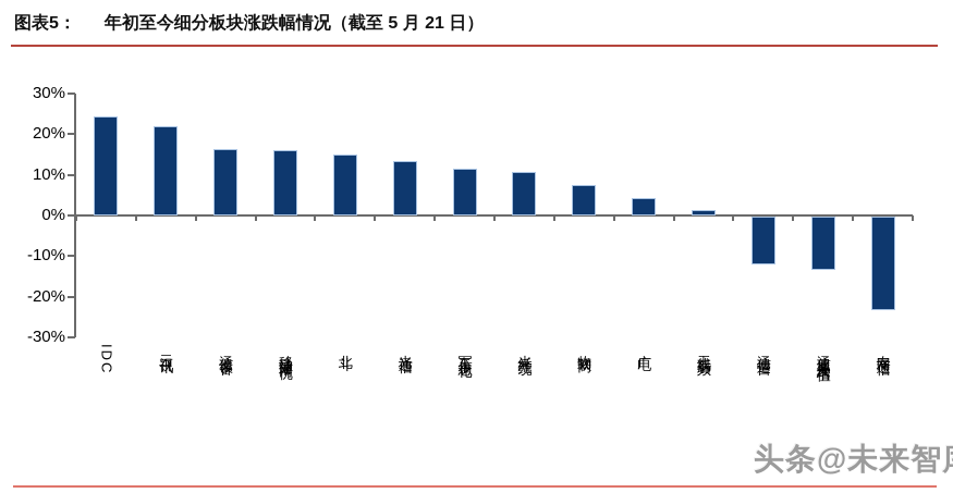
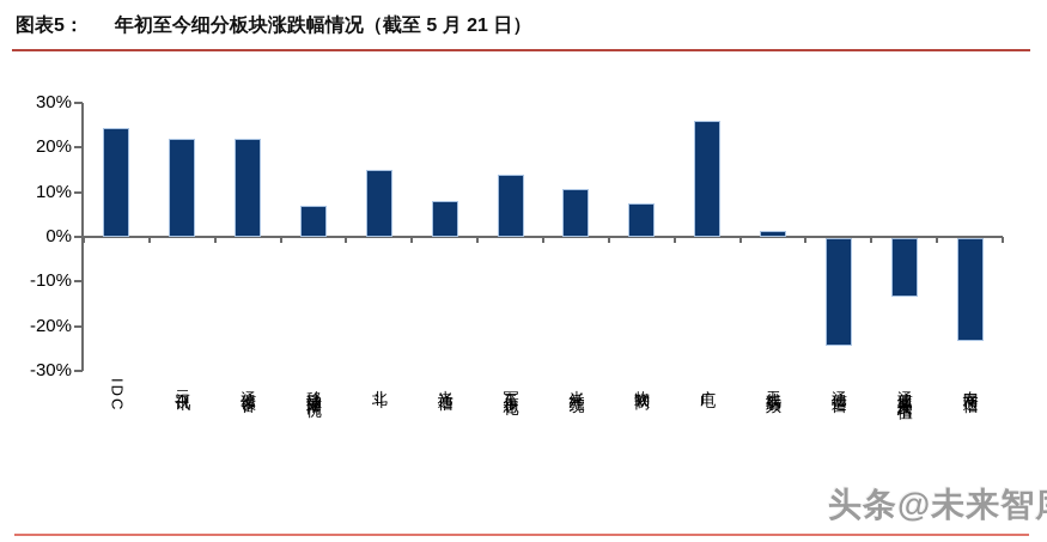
通信设备: 16% -> 22%
移动通信网优: 16% -> 7%
光通信: 13% -> 8%
军工信息化: 12% -> 14%
广电: 4% -> 26%
通信运营: -12% -> -24%
